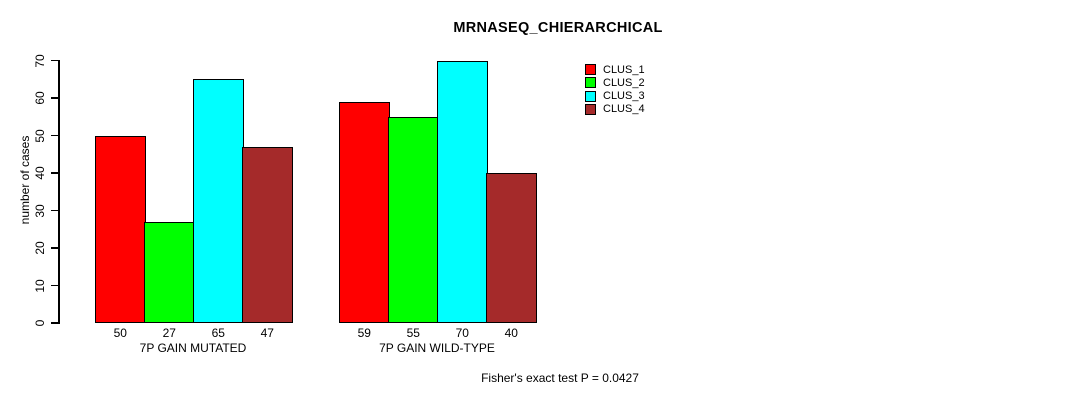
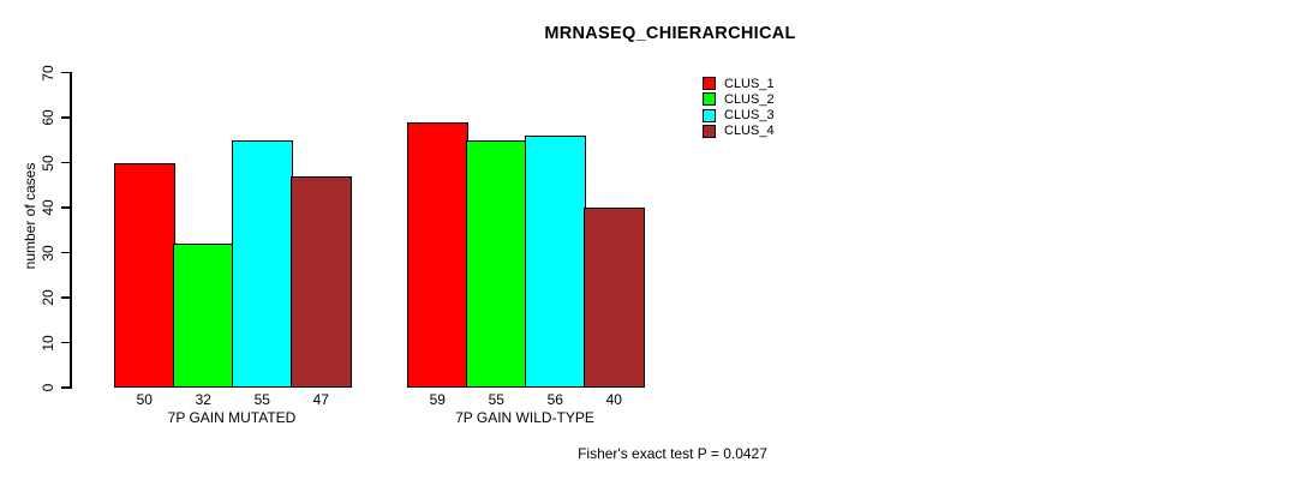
CLUS_2/7P GAIN MUTATED: 27 -> 32
CLUS_3/7P GAIN MUTATED: 65 -> 55
CLUS_3/7P GAIN WILD-TYPE: 70 -> 56
